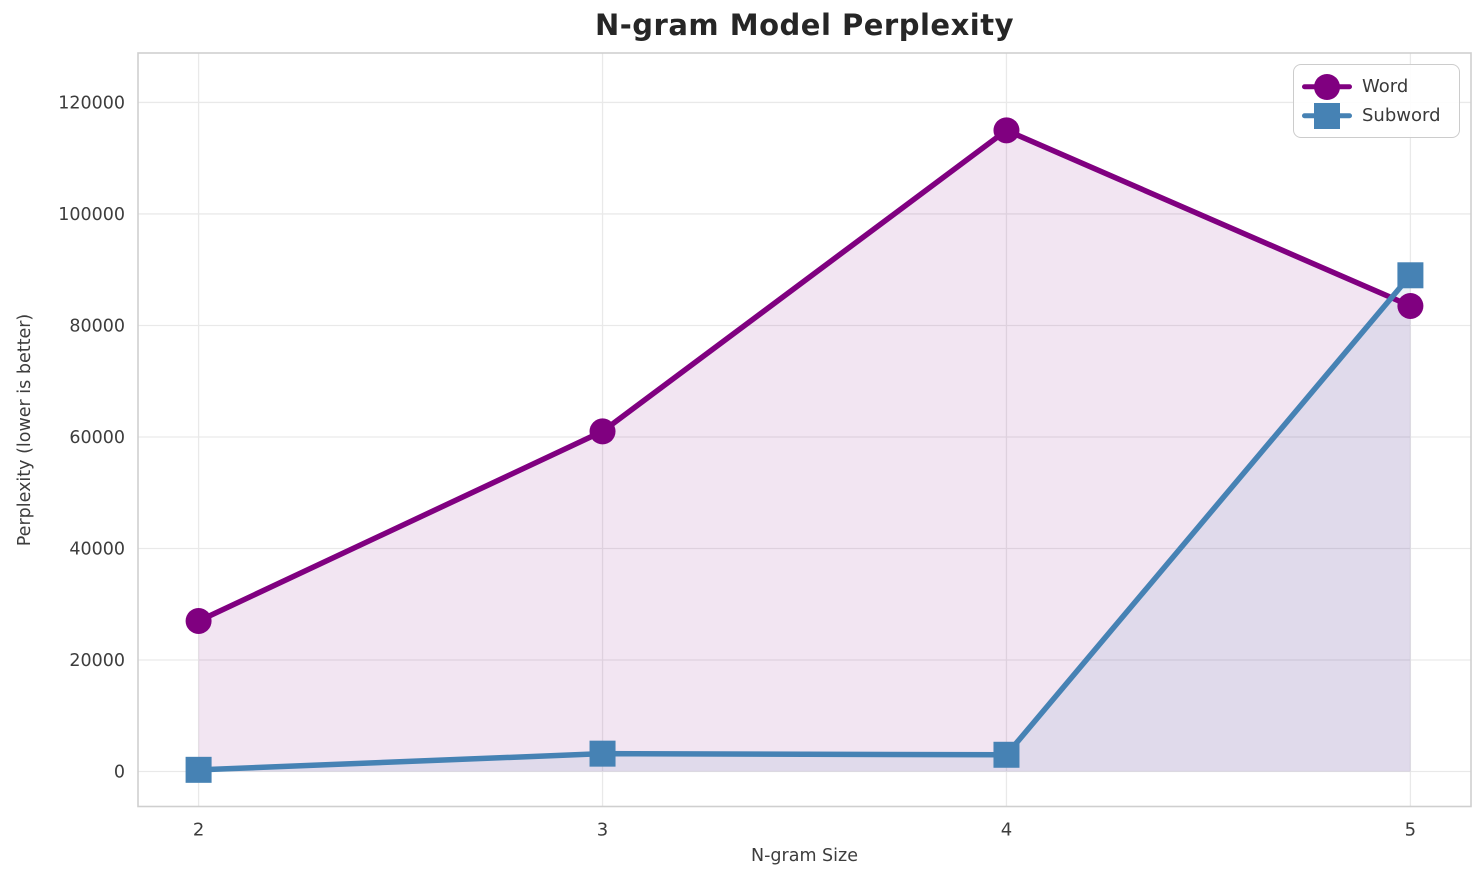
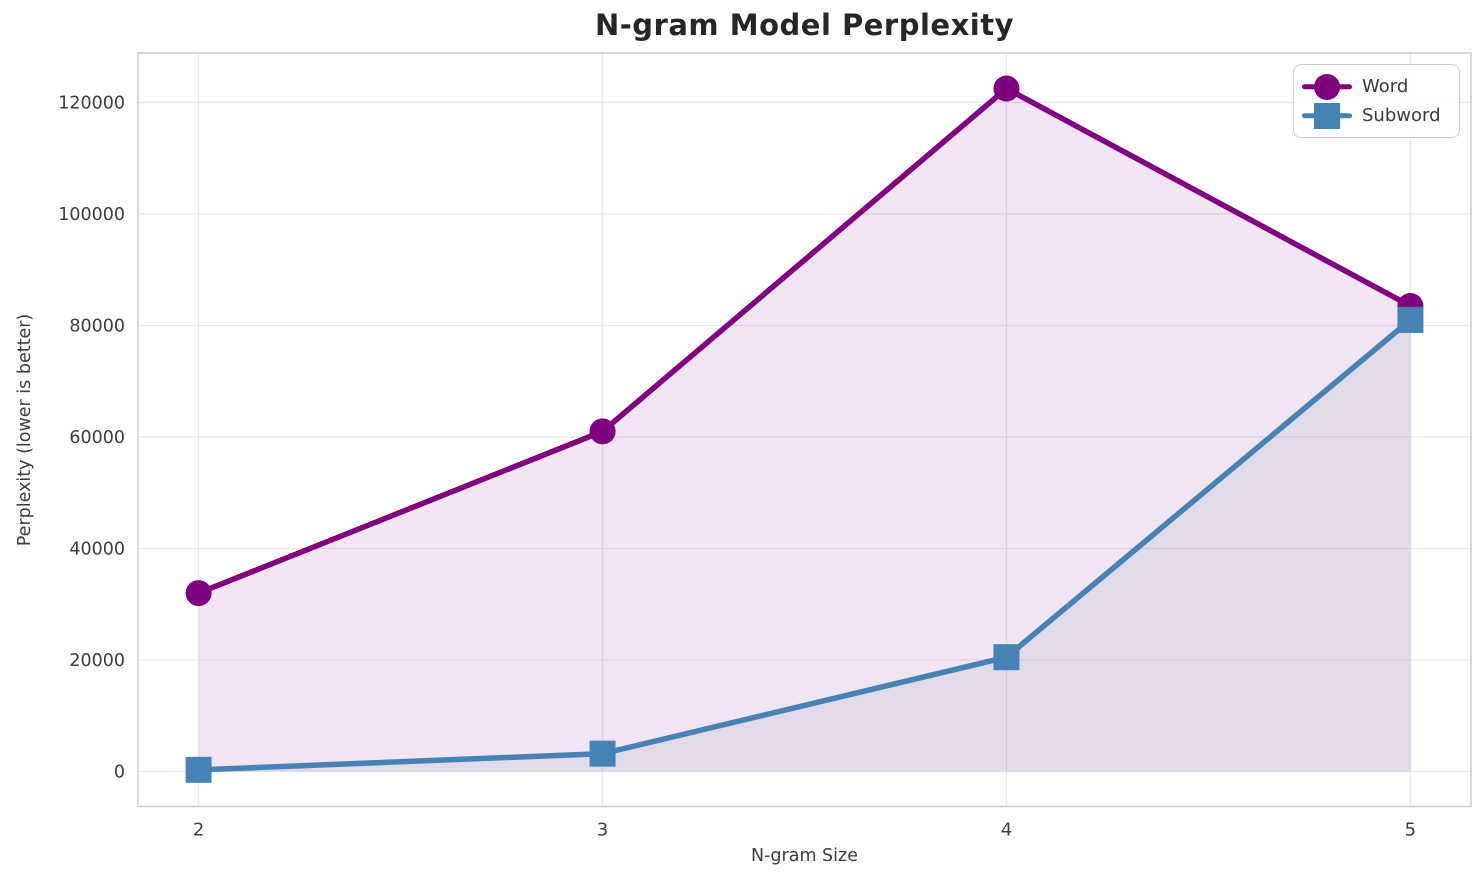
Word/2: 27000 -> 32000
Word/4: 115000 -> 122000
Subword/4: 3000 -> 20000
Subword/5: 89000 -> 81000
